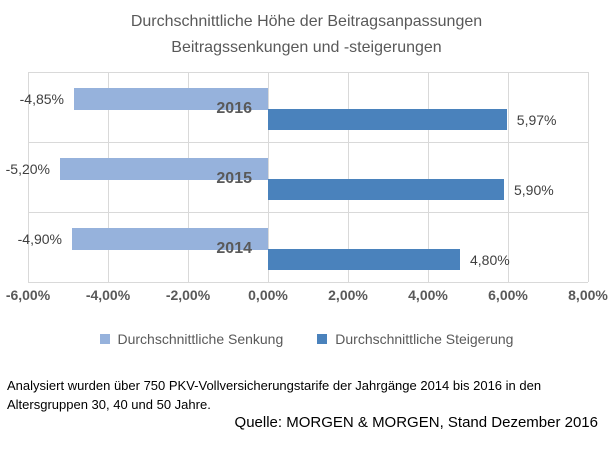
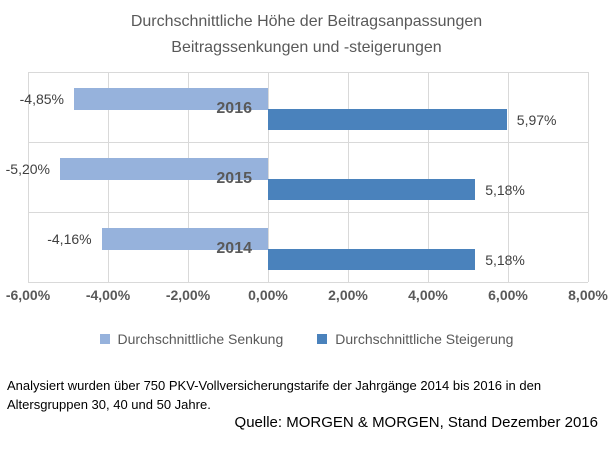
Durchschnittliche Steigerung/2015: 5,90% -> 5,18%
Durchschnittliche Senkung/2014: -4,90% -> -4,16%
Durchschnittliche Steigerung/2014: 4,80% -> 5,18%
